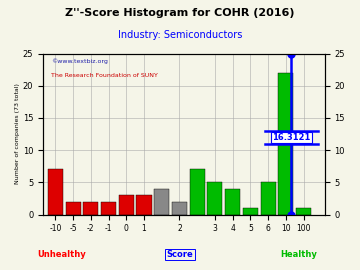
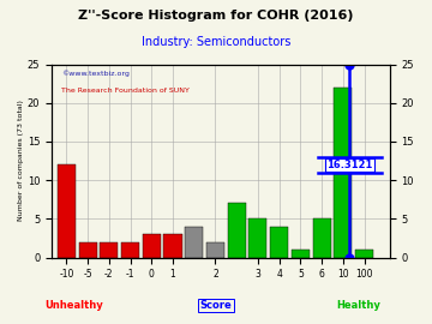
-10: 7 -> 12
